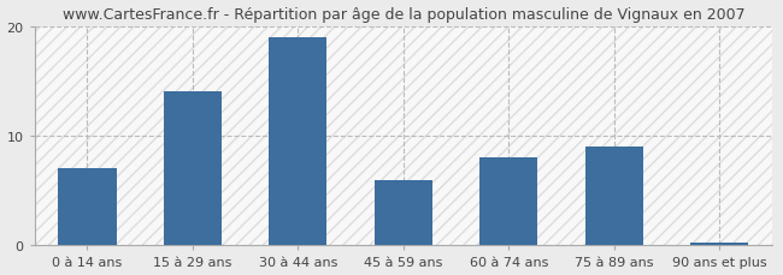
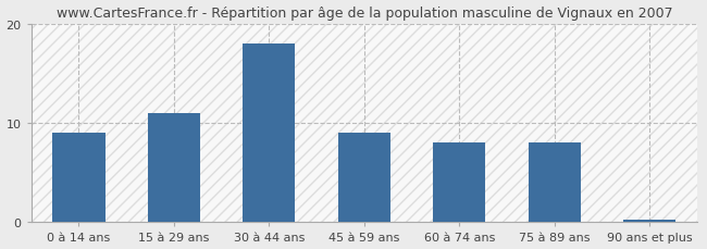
0 à 14 ans: 7.0 -> 9.0
15 à 29 ans: 14.0 -> 11.0
30 à 44 ans: 19.0 -> 18.0
45 à 59 ans: 6.0 -> 9.0
75 à 89 ans: 9.0 -> 8.0
